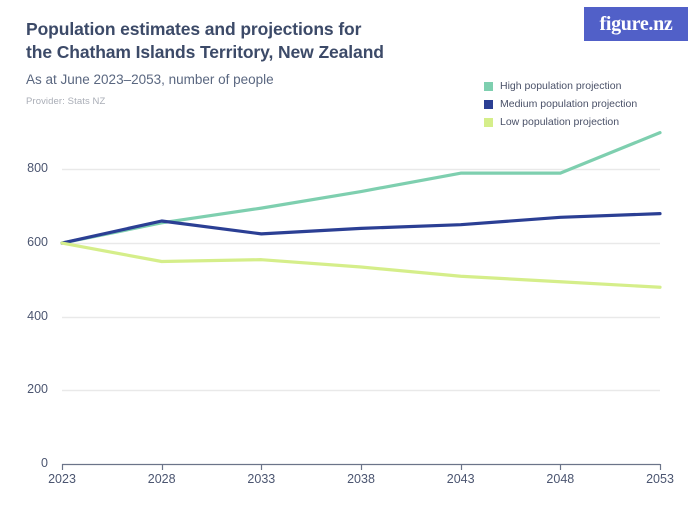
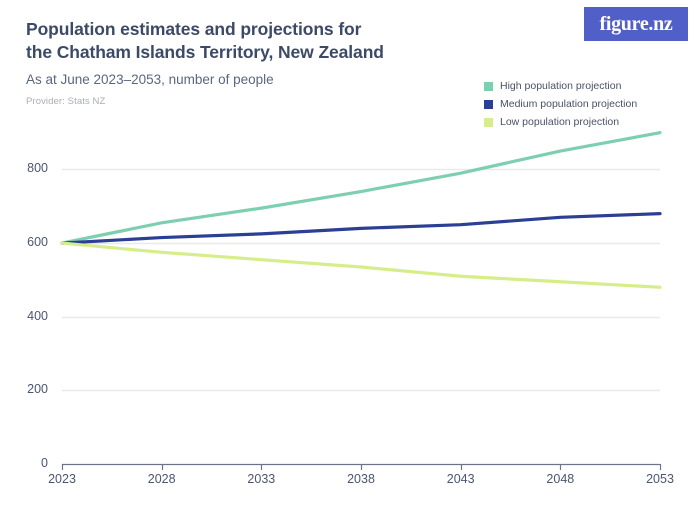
Medium population projection/2028: 660 -> 620
Low population projection/2028: 550 -> 580
High population projection/2048: 790 -> 850
